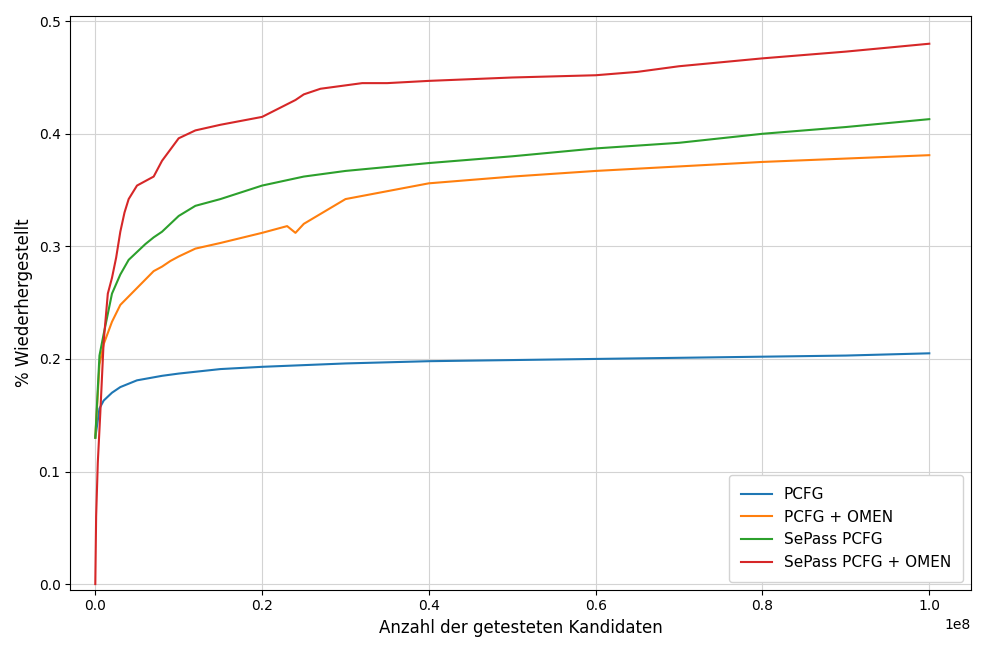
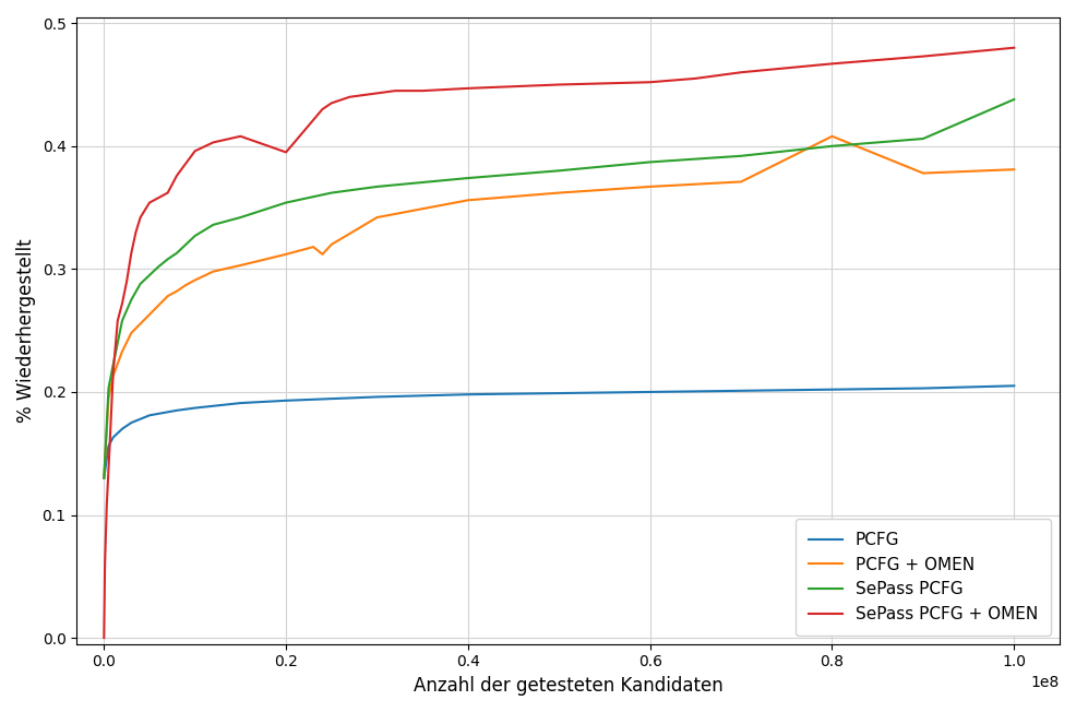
SePass PCFG + OMEN/0.2: 0.415 -> 0.395
PCFG + OMEN/0.8: 0.375 -> 0.408
SePass PCFG/1.0: 0.413 -> 0.438
